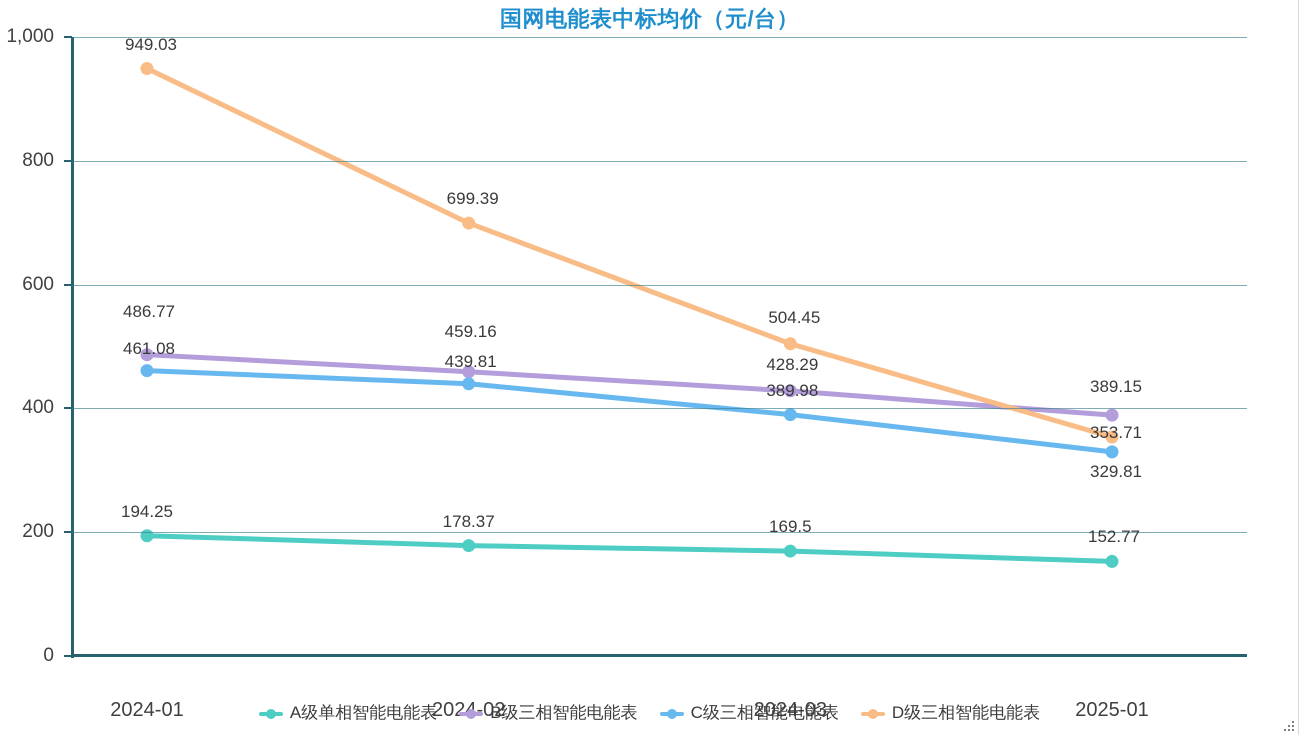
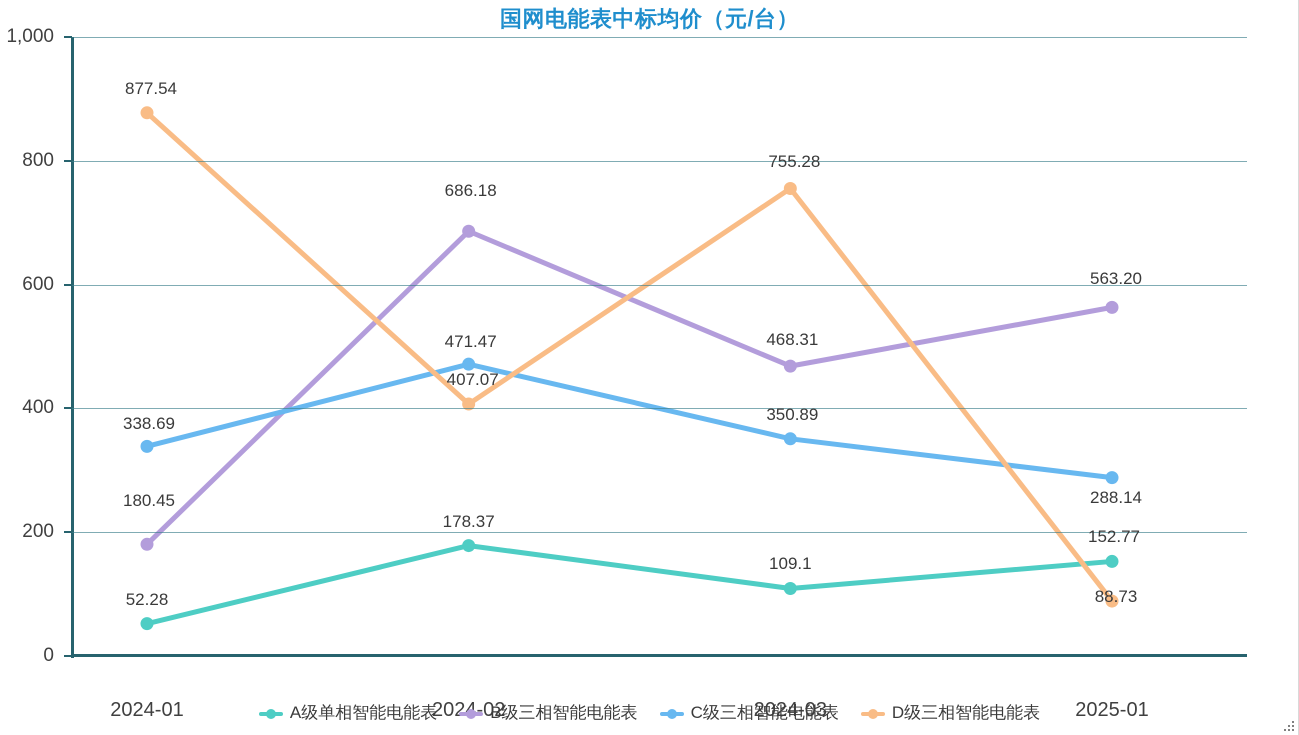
A级单相智能电能表/2024-01: 194.25 -> 52.28
B级三相智能电能表/2024-01: 486.77 -> 180.45
C级三相智能电能表/2024-01: 461.08 -> 338.69
D级三相智能电能表/2024-01: 949.03 -> 877.54
B级三相智能电能表/2024-02: 459.16 -> 686.18
C级三相智能电能表/2024-02: 439.81 -> 471.47
D级三相智能电能表/2024-02: 699.39 -> 407.07
A级单相智能电能表/2024-03: 169.5 -> 109.1
B级三相智能电能表/2024-03: 428.29 -> 468.31
C级三相智能电能表/2024-03: 389.98 -> 350.89
D级三相智能电能表/2024-03: 504.45 -> 755.28
B级三相智能电能表/2025-01: 389.15 -> 563.20
C级三相智能电能表/2025-01: 329.81 -> 288.14
D级三相智能电能表/2025-01: 353.71 -> 88.73
